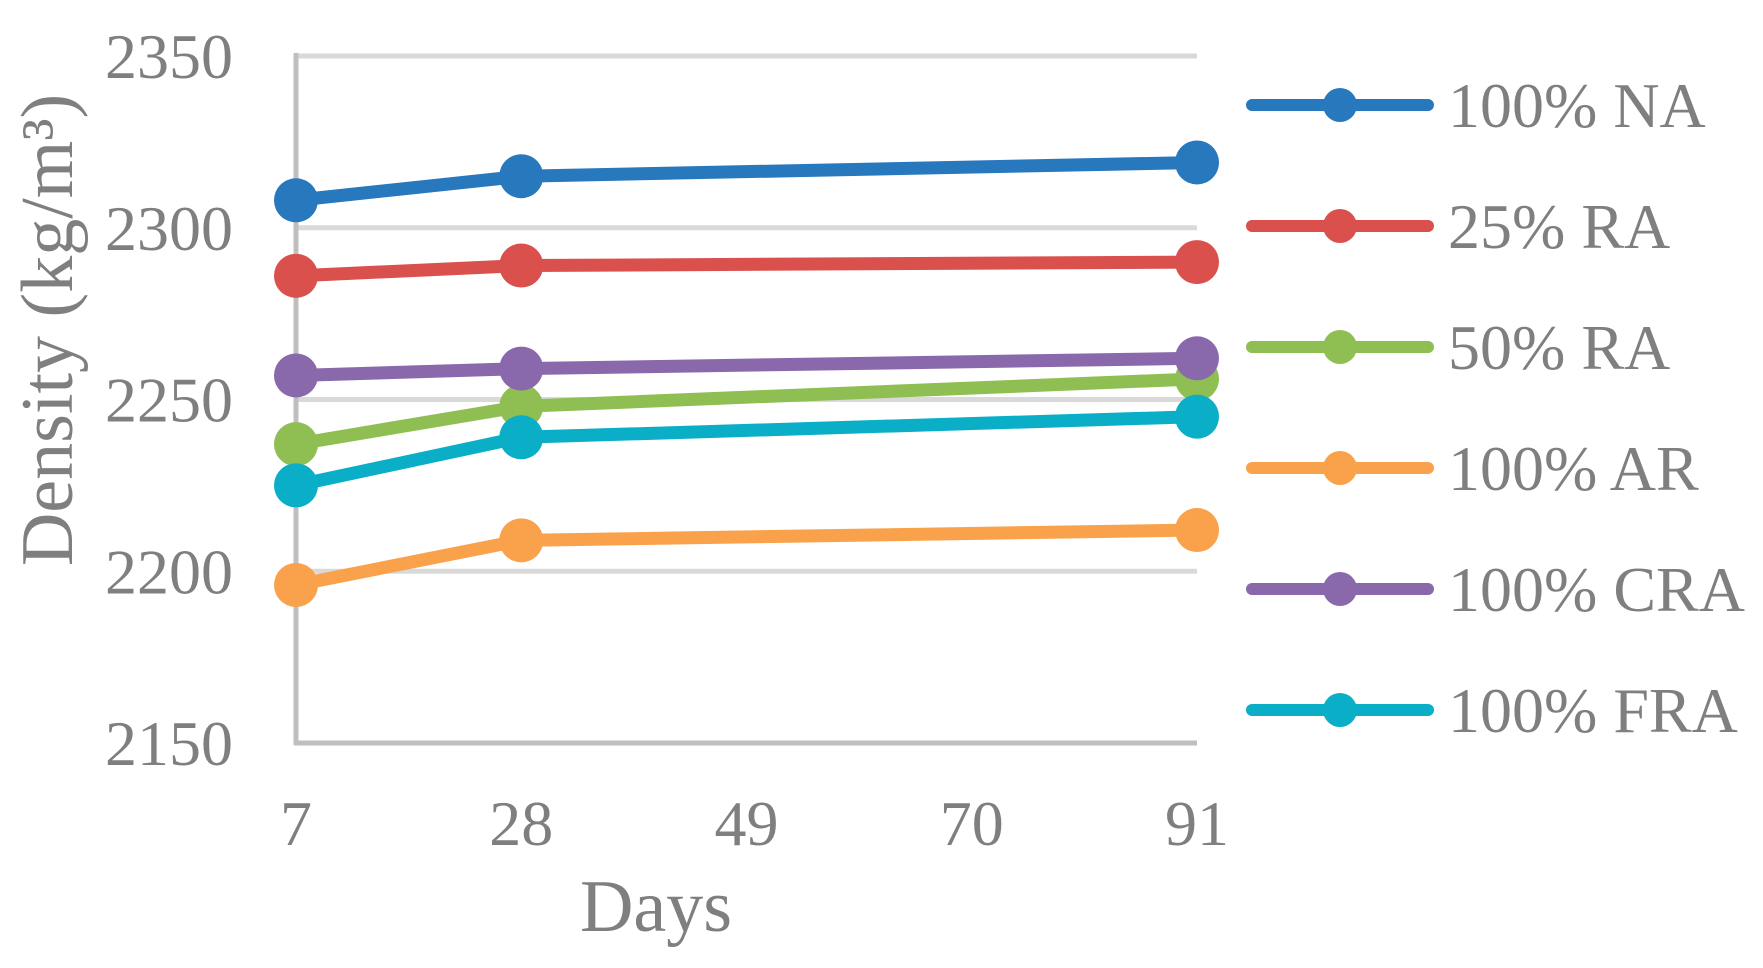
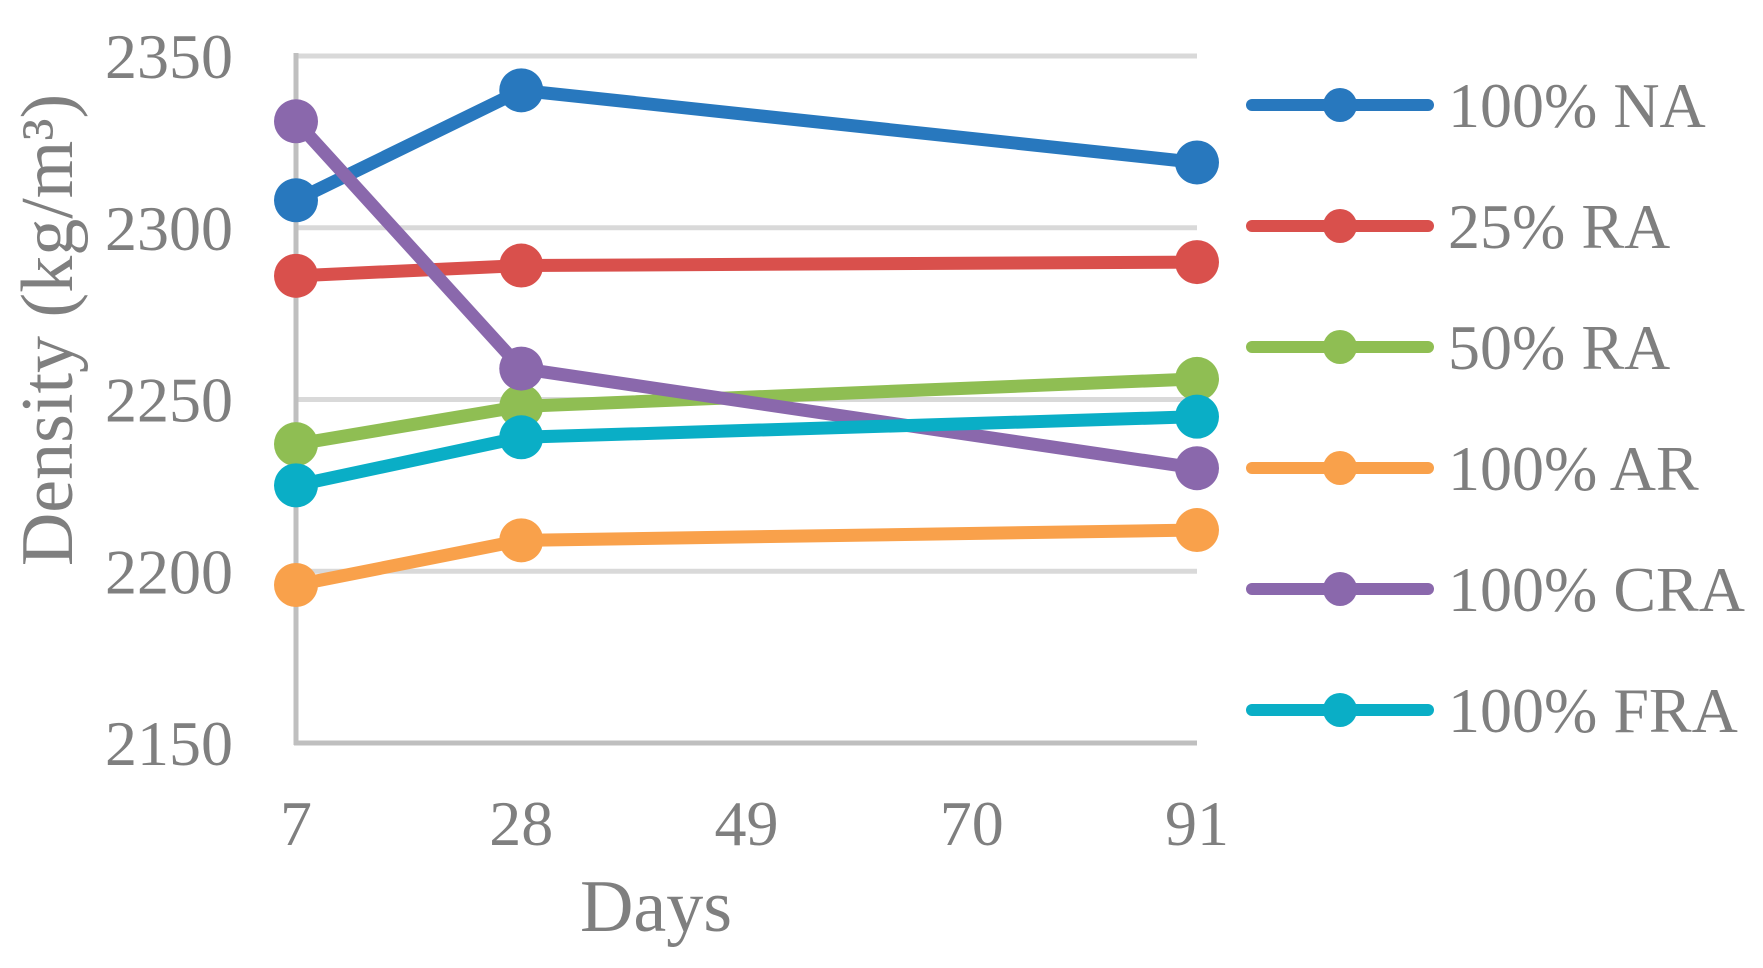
100% CRA/7: 2257 -> 2331
100% NA/28: 2315 -> 2340
100% CRA/91: 2262 -> 2230
